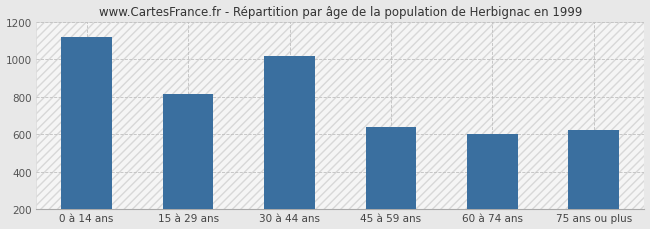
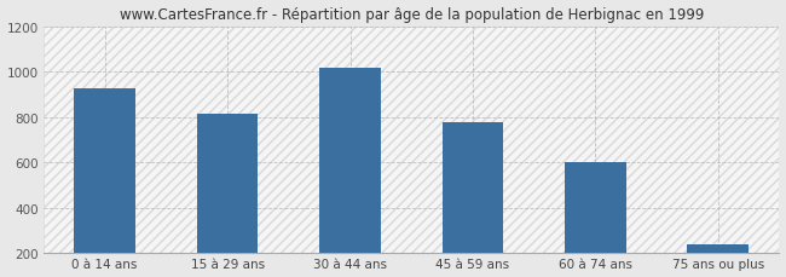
0 à 14 ans: 1120 -> 920
45 à 59 ans: 640 -> 780
75 ans ou plus: 620 -> 240
